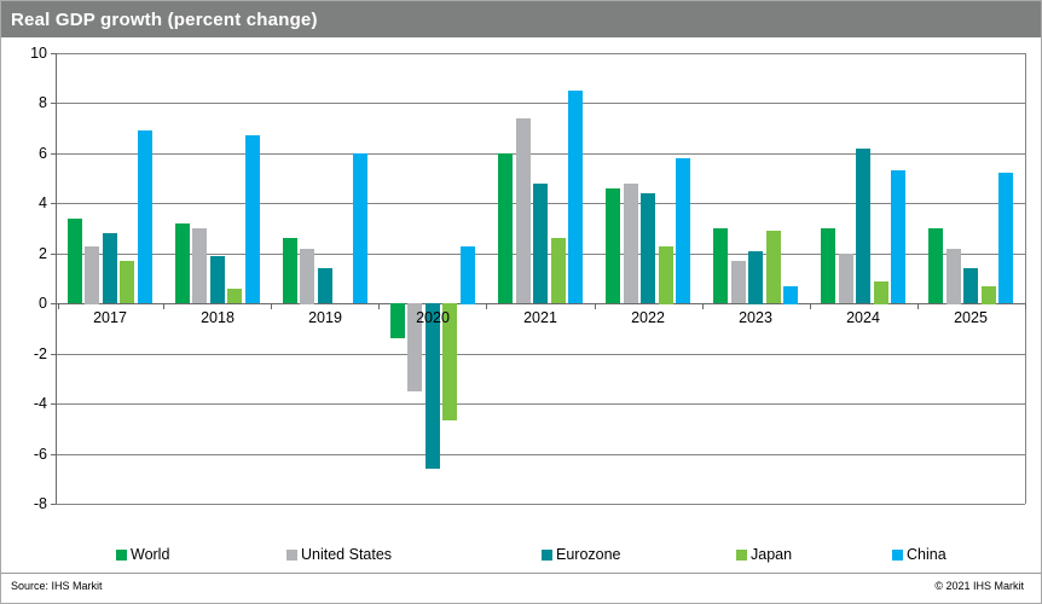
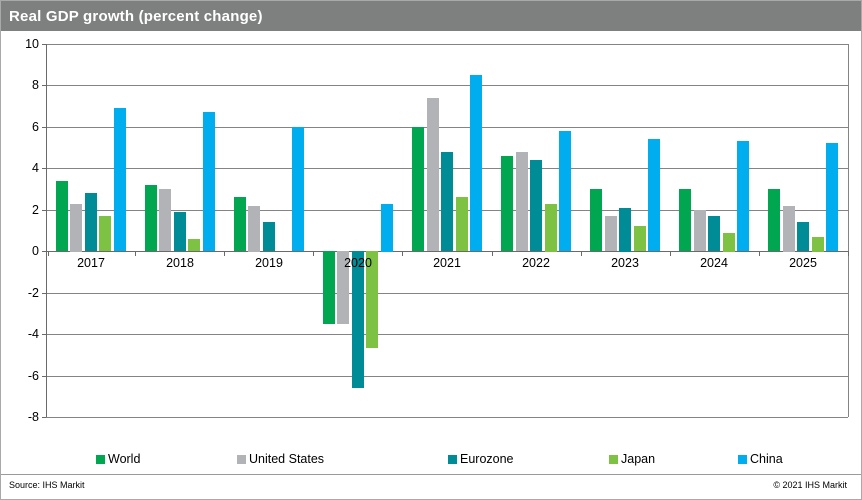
World/2020: -1.4 -> -3.5
Japan/2023: 2.9 -> 1.2
China/2023: 0.7 -> 5.4
Eurozone/2024: 6.2 -> 1.7
